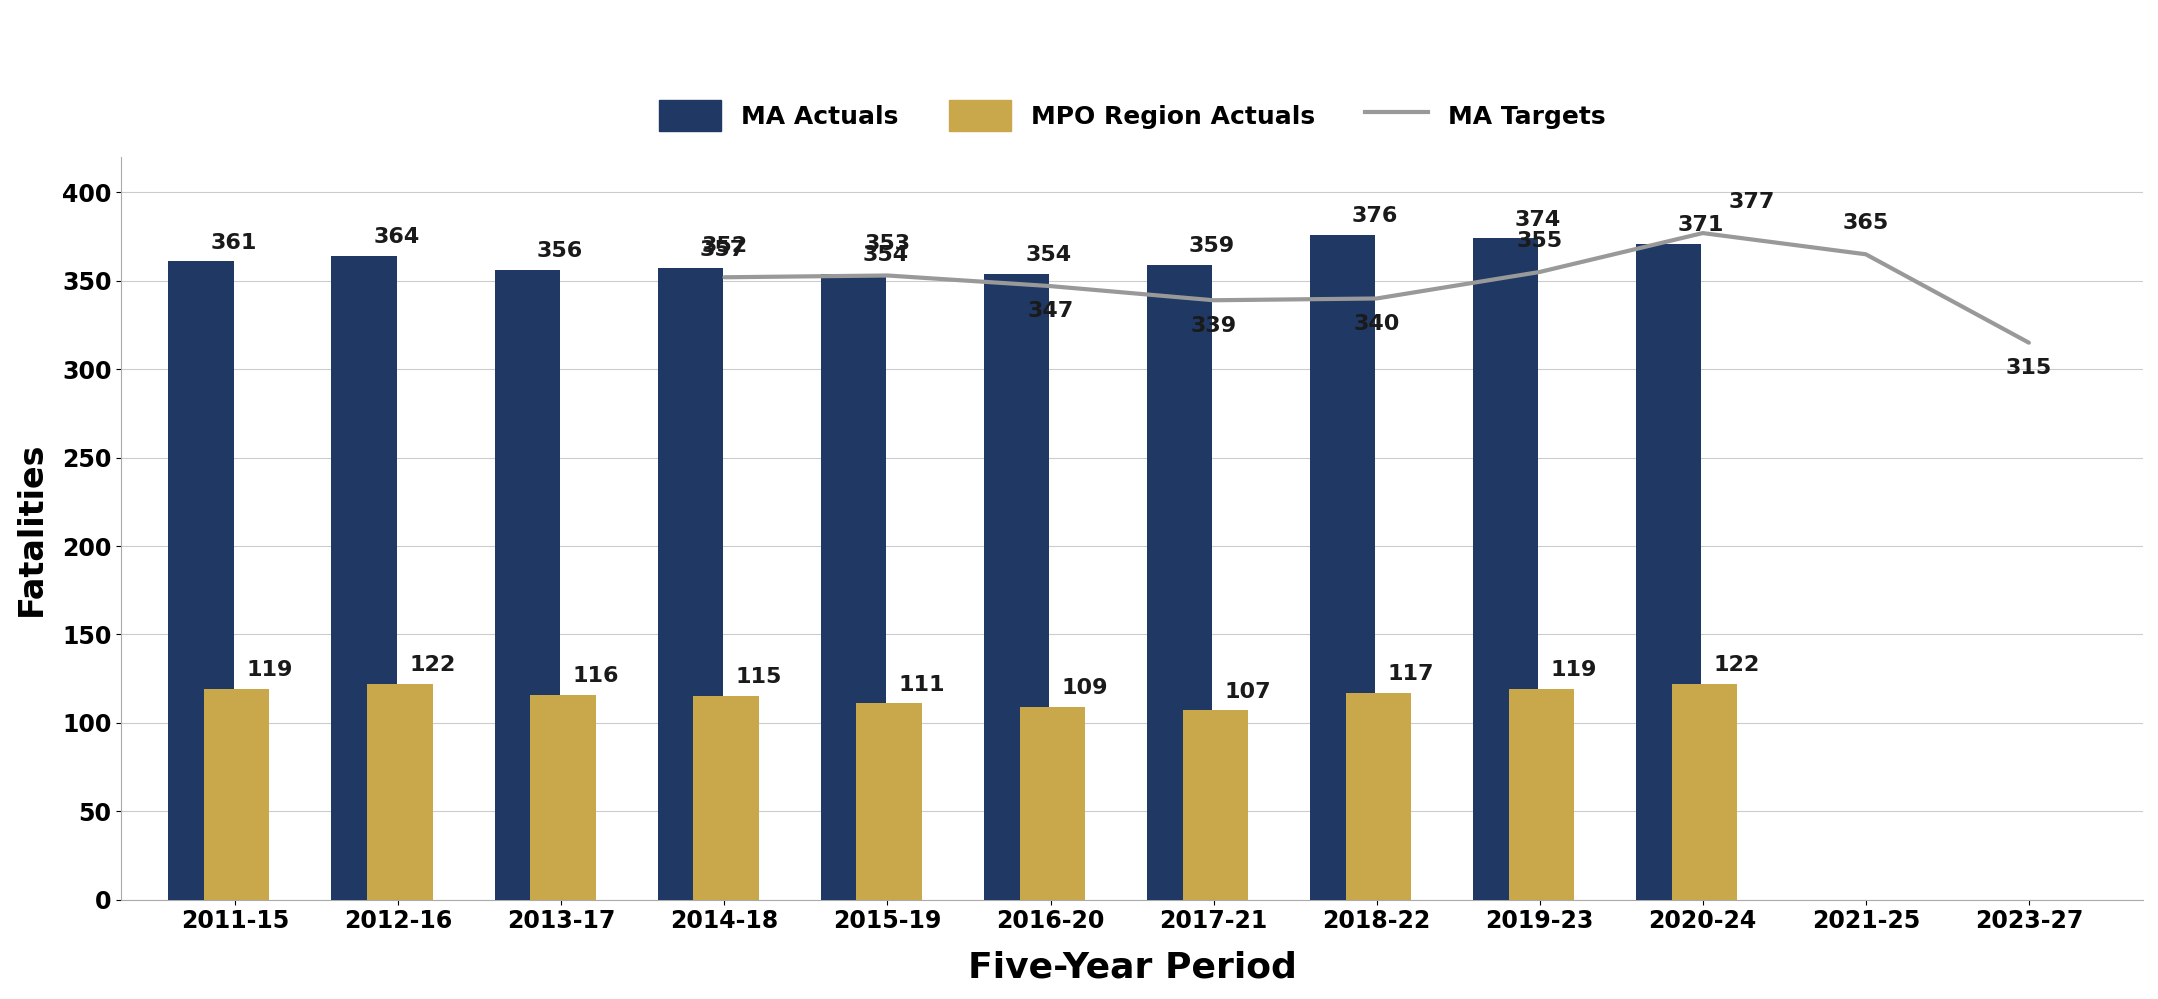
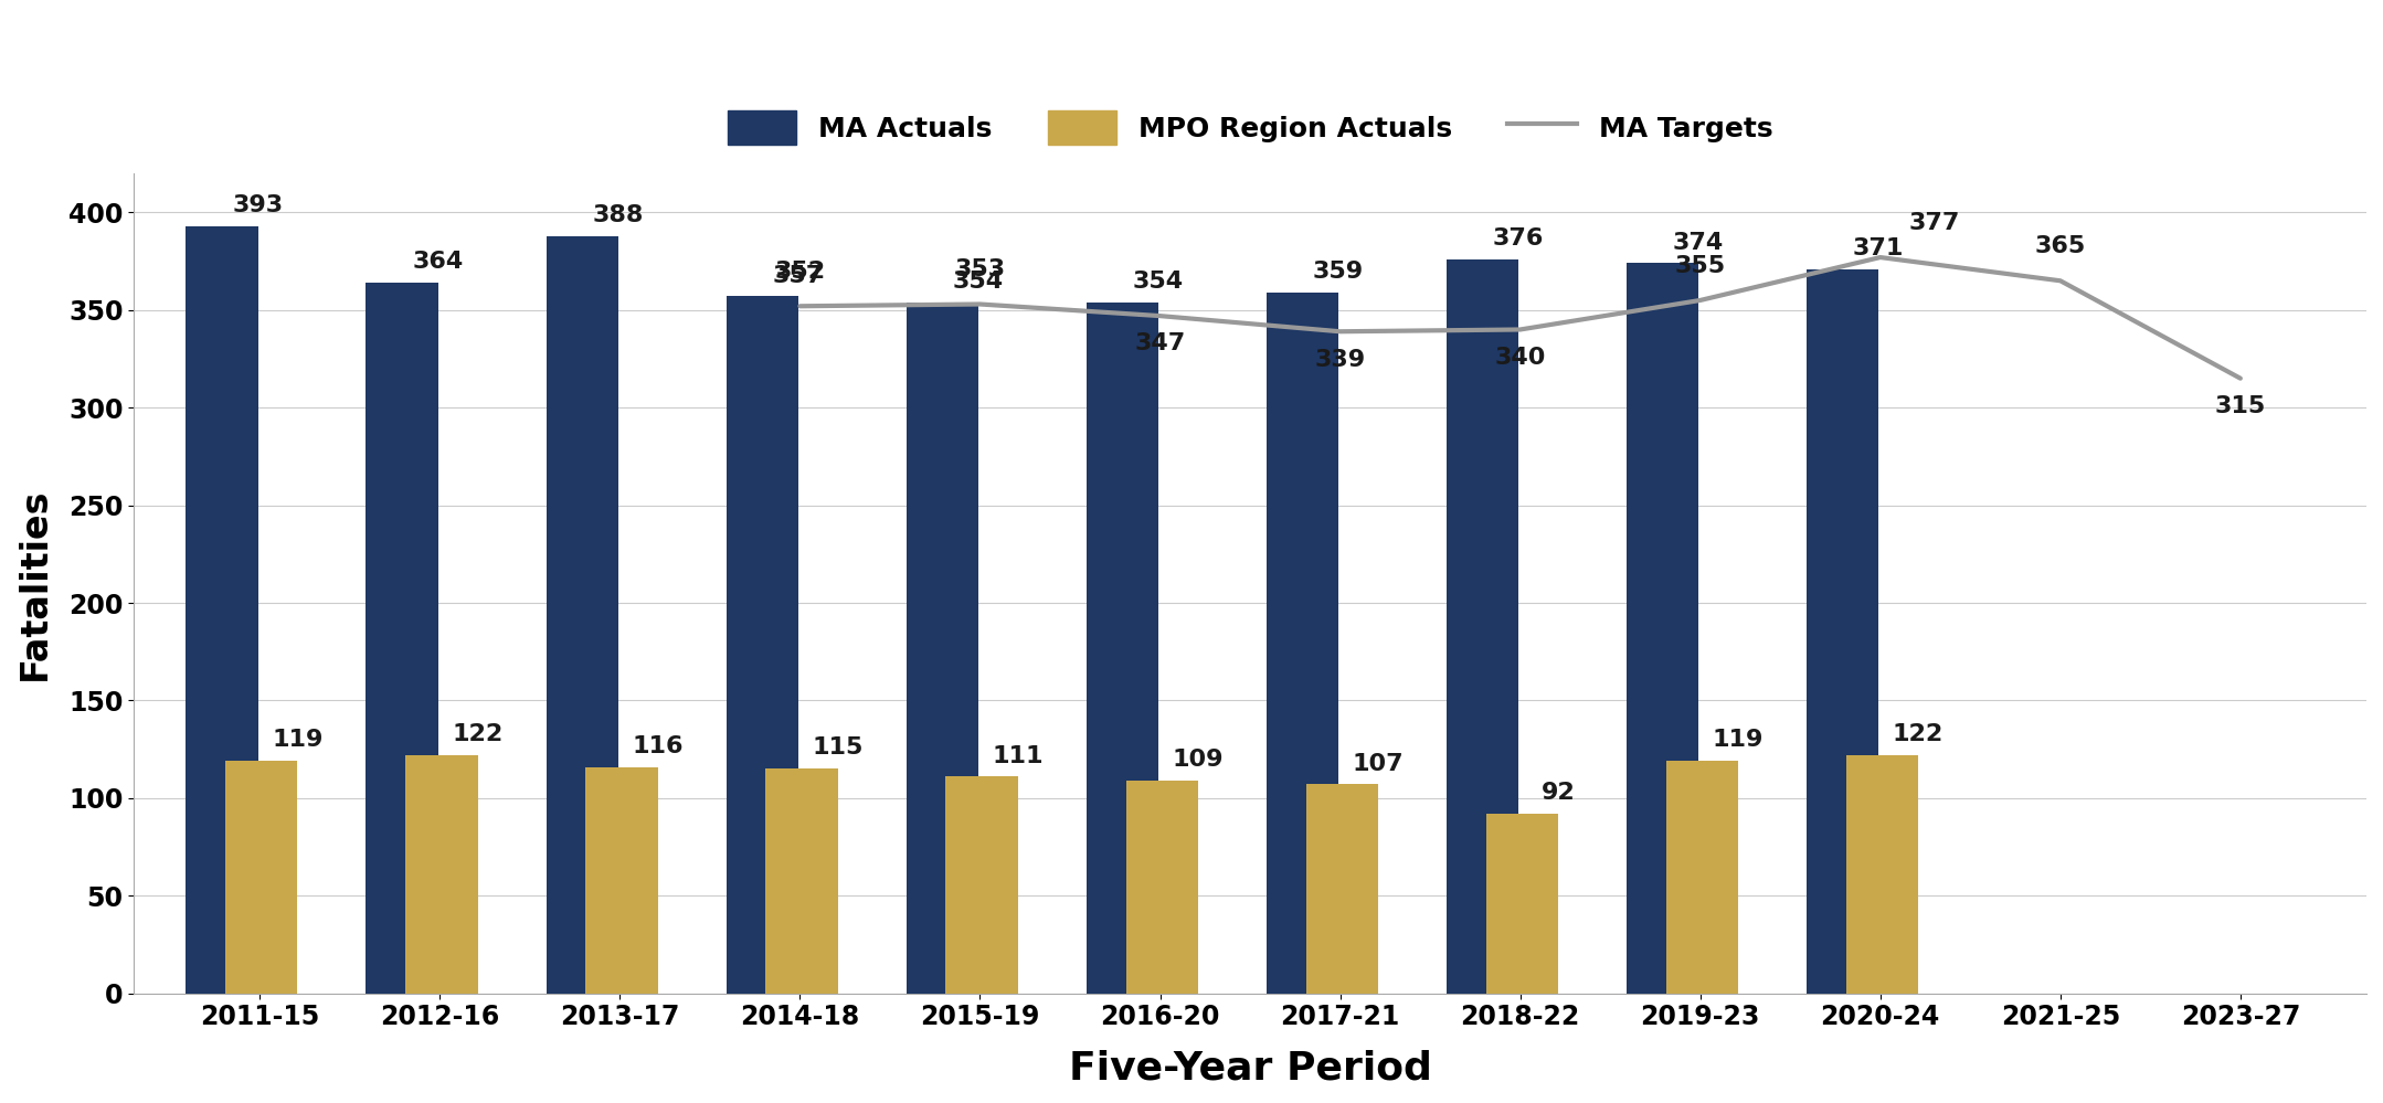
MA Actuals/2011-15: 361 -> 393
MA Actuals/2013-17: 356 -> 388
MPO Region Actuals/2018-22: 117 -> 92
